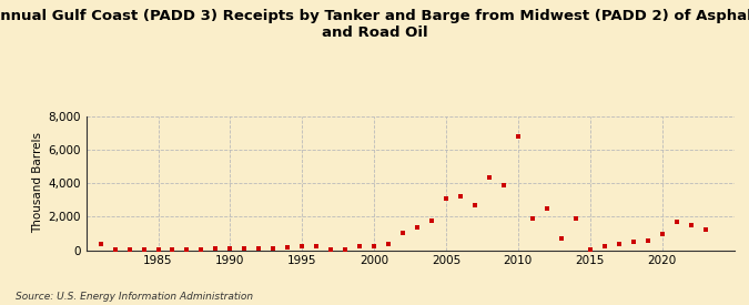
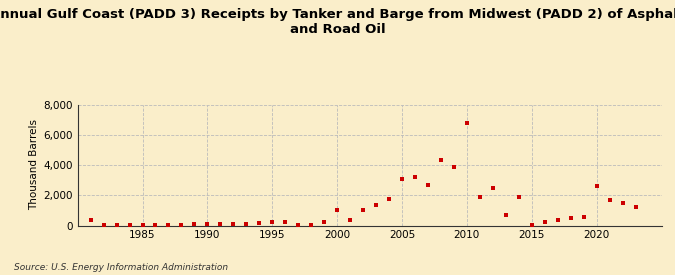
2000: 300 -> 1,000
2020: 1,000 -> 2,600
